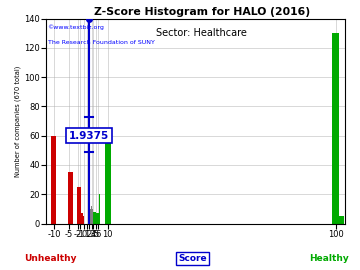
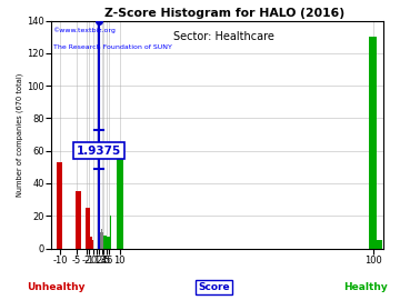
-10: 60 -> 53
